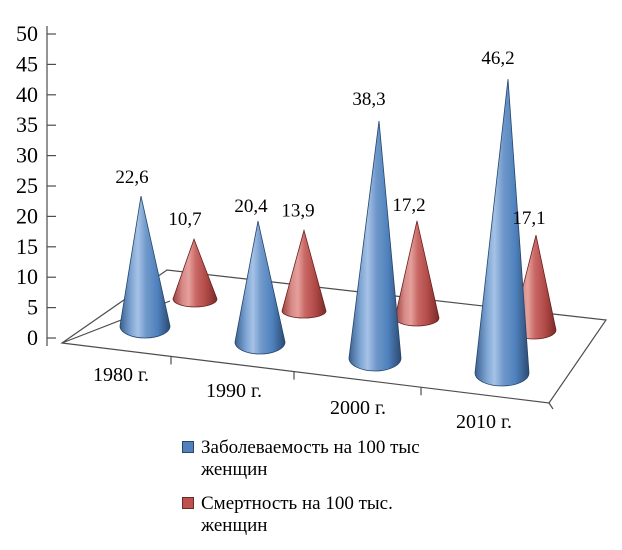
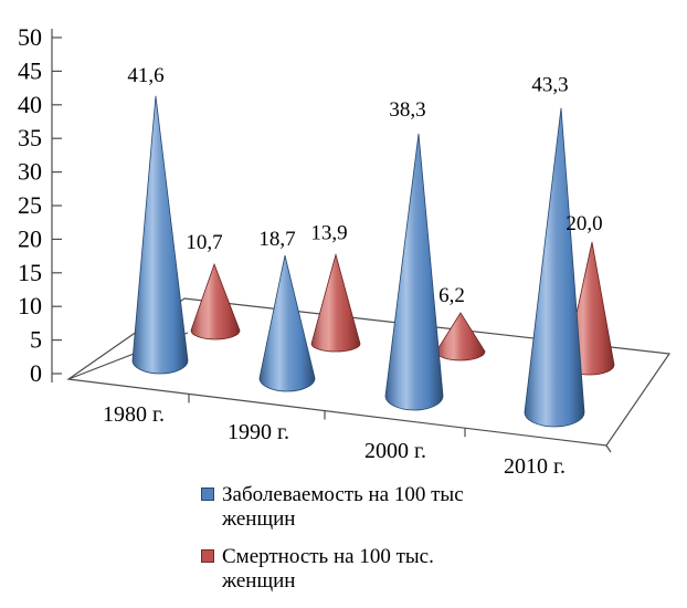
Заболеваемость на 100 тыс женщин/1980 г.: 22,6 -> 41,6
Заболеваемость на 100 тыс женщин/1990 г.: 20,4 -> 18,7
Смертность на 100 тыс. женщин/2000 г.: 17,2 -> 6,2
Заболеваемость на 100 тыс женщин/2010 г.: 46,2 -> 43,3
Смертность на 100 тыс. женщин/2010 г.: 17,1 -> 20,0
